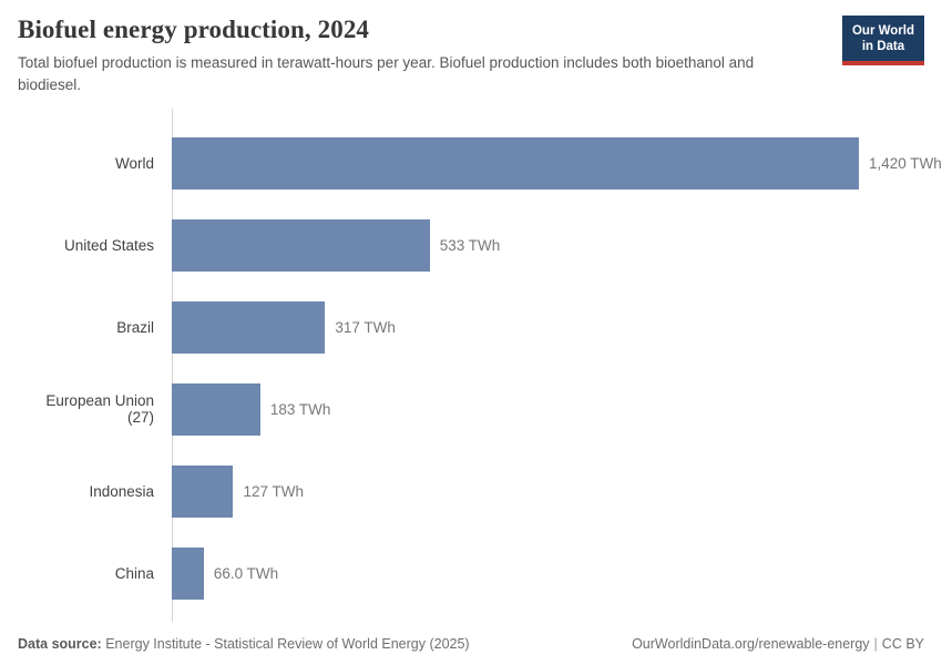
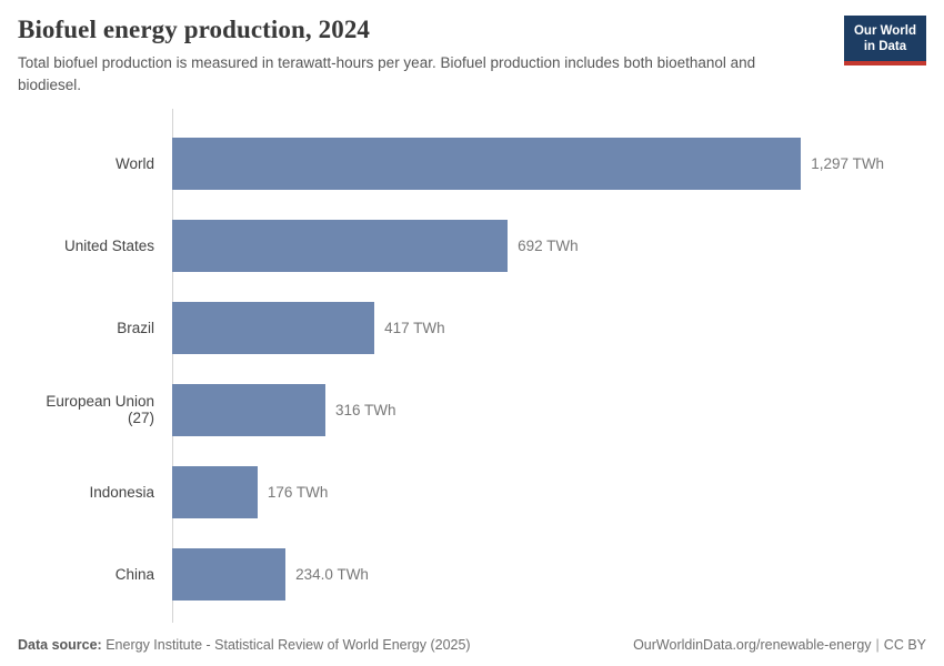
World: 1,420 -> 1,297
United States: 533 -> 692
Brazil: 317 -> 417
European Union (27): 183 -> 316
Indonesia: 127 -> 176
China: 66.0 -> 234.0
